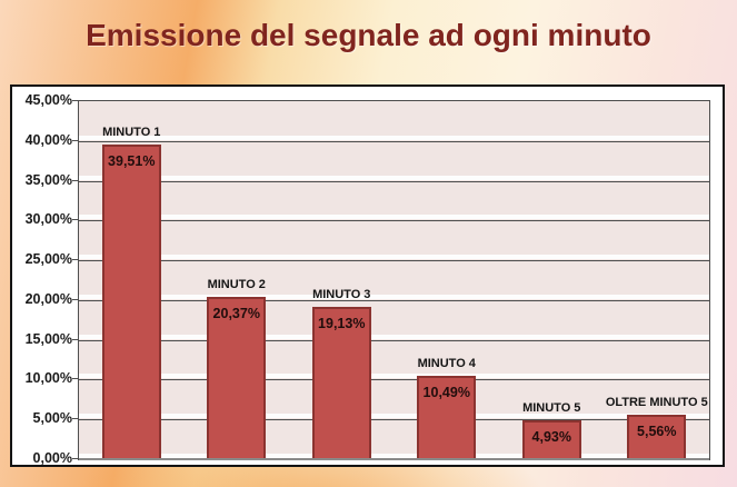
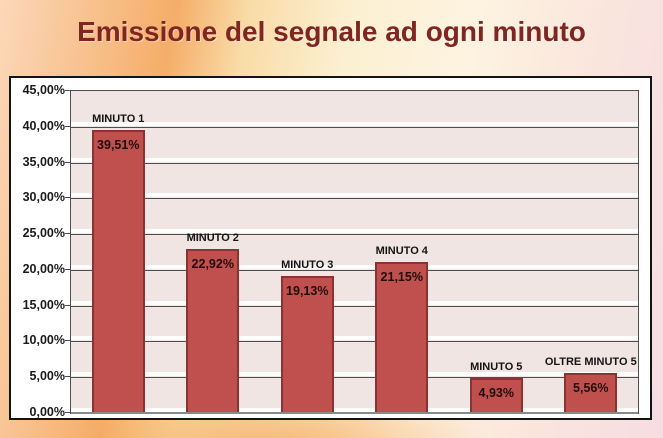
MINUTO 2: 20,37% -> 22,92%
MINUTO 4: 10,49% -> 21,15%
